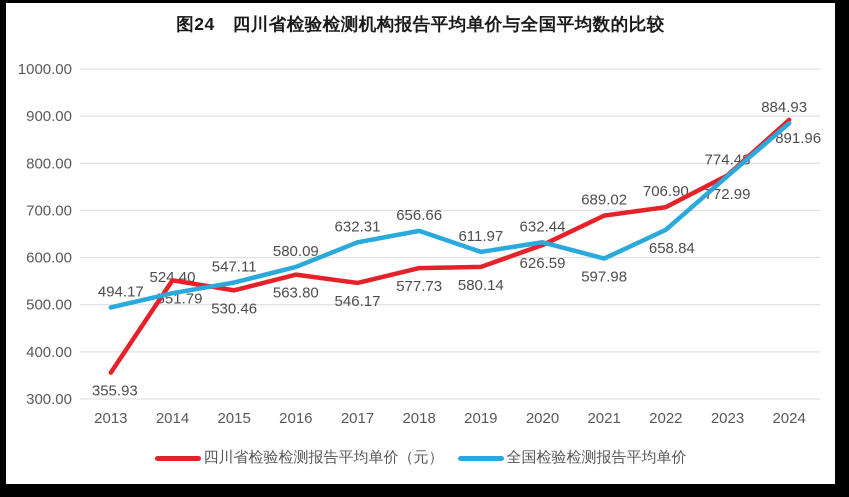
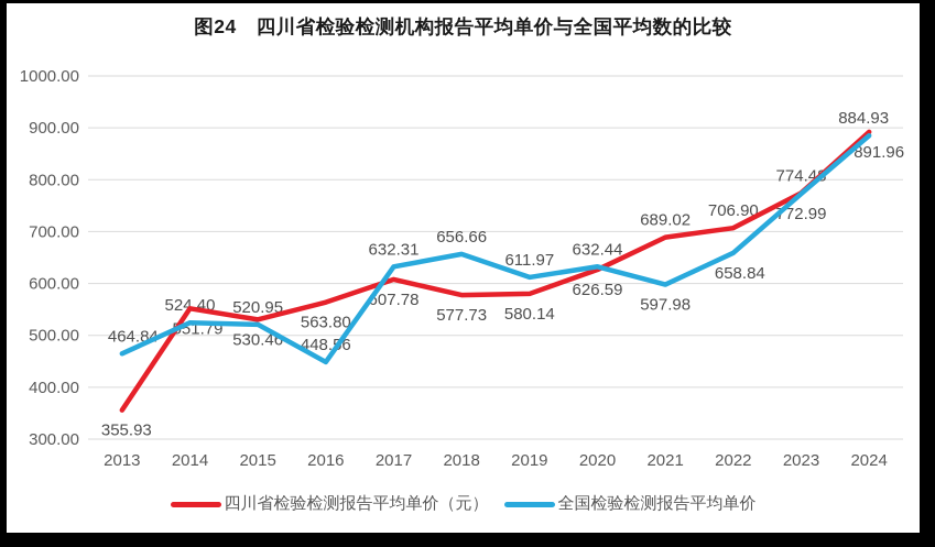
全国检验检测报告平均单价/2013: 494.17 -> 464.84
全国检验检测报告平均单价/2015: 547.11 -> 520.95
全国检验检测报告平均单价/2016: 580.09 -> 448.56
四川省检验检测报告平均单价（元）/2017: 546.17 -> 607.78
